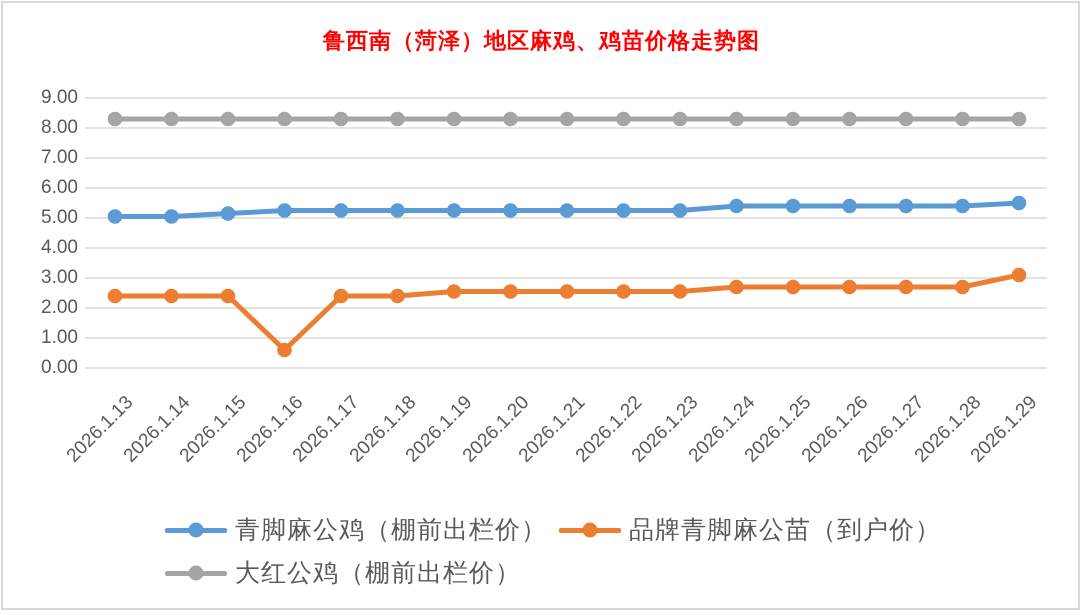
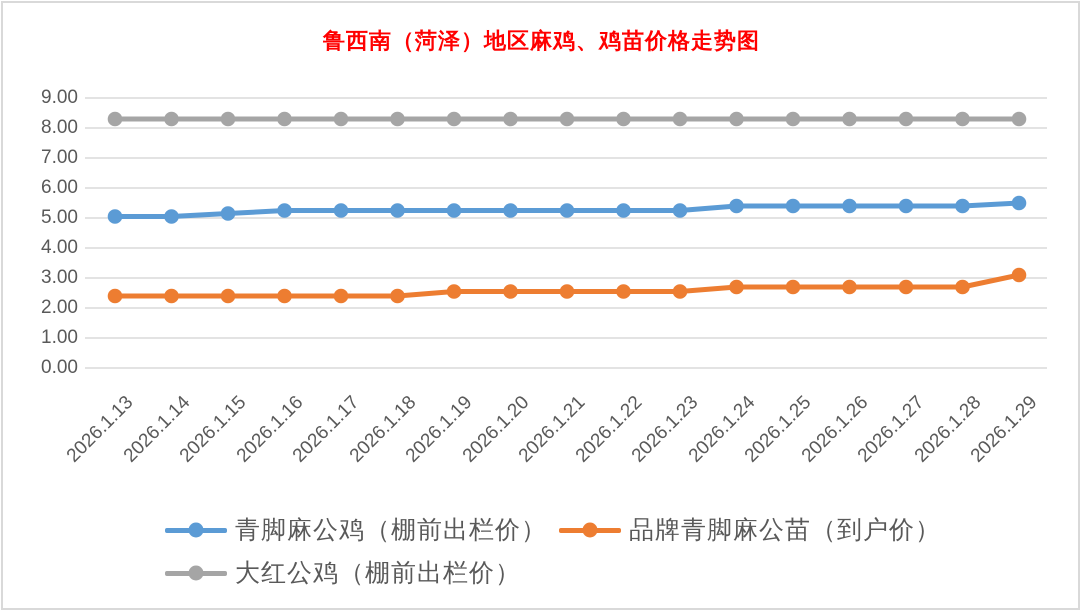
品牌青脚麻公苗（到户价）/2026.1.16: 0.6 -> 2.4
